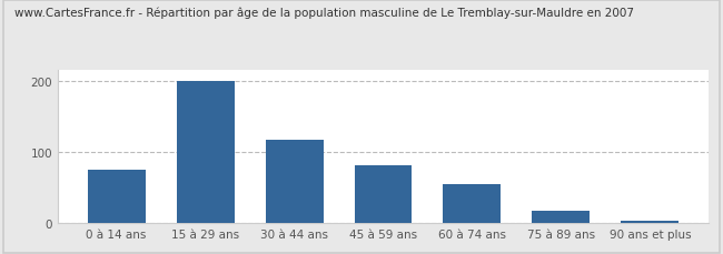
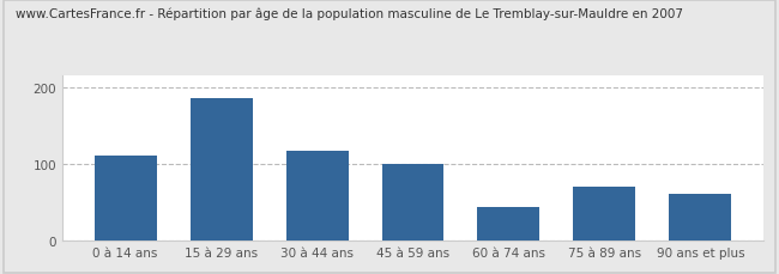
0 à 14 ans: 75 -> 112
15 à 29 ans: 200 -> 186
45 à 59 ans: 82 -> 100
60 à 74 ans: 55 -> 44
75 à 89 ans: 18 -> 70
90 ans et plus: 3 -> 62
